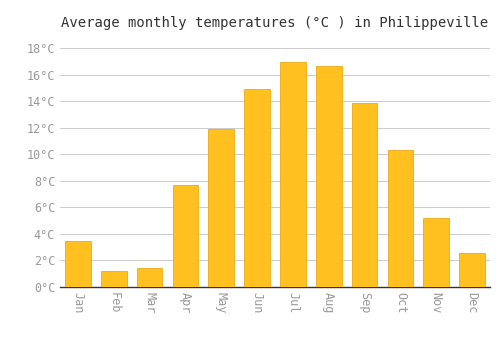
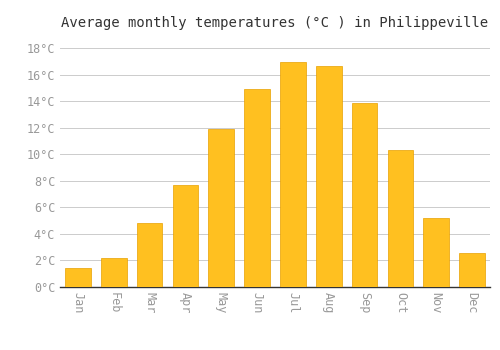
Jan: 3.5°C -> 1.4°C
Feb: 1.2°C -> 2.2°C
Mar: 1.4°C -> 4.8°C
